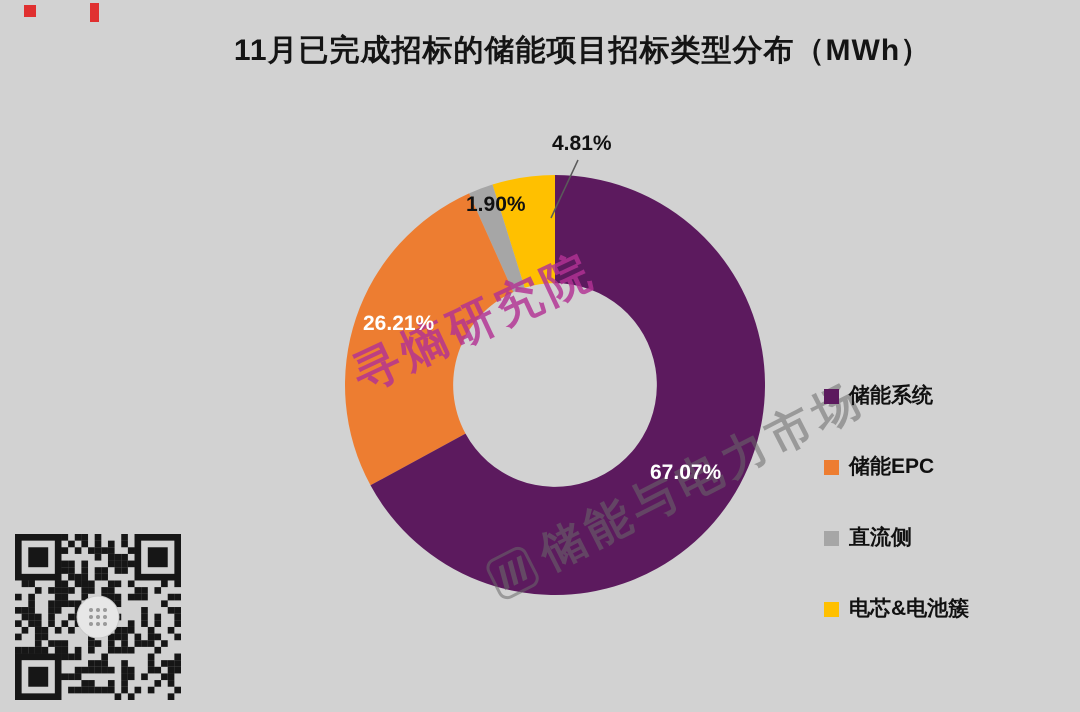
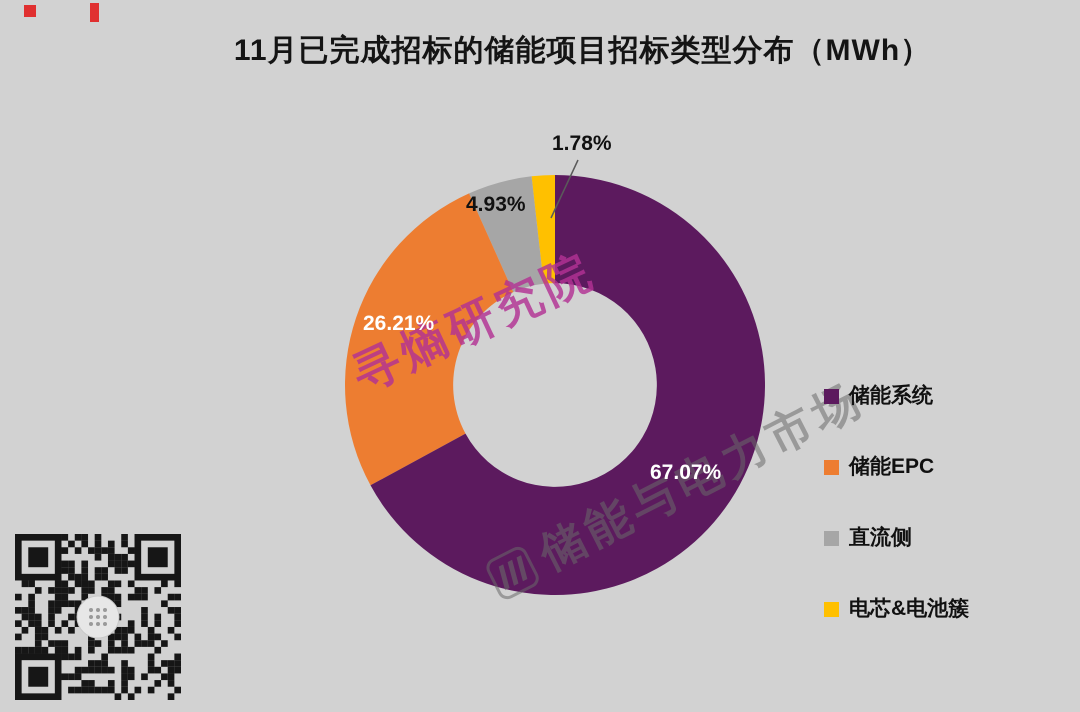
直流侧: 1.90% -> 4.93%
电芯&电池簇: 4.81% -> 1.78%
